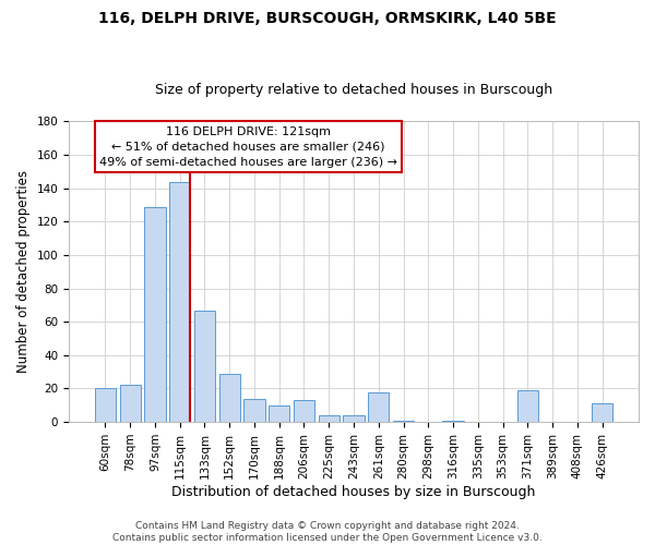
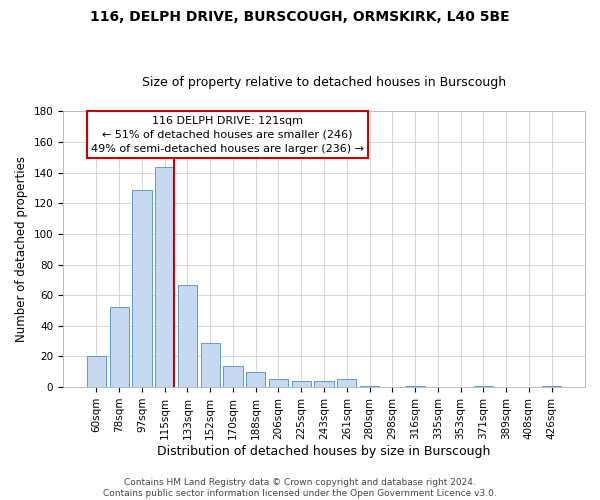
78sqm: 22 -> 52
206sqm: 13 -> 5
261sqm: 18 -> 5
371sqm: 19 -> 1
426sqm: 11 -> 1
